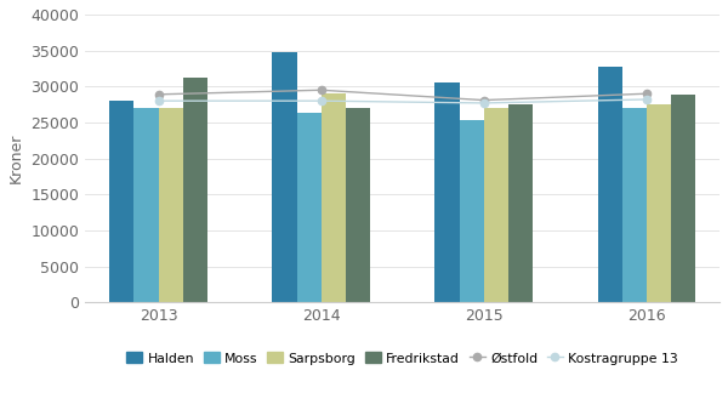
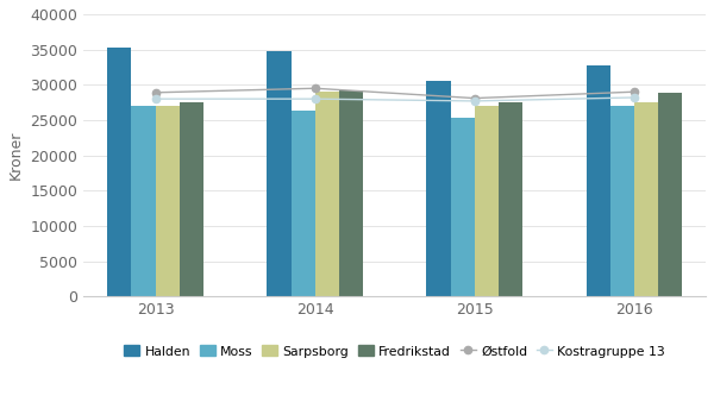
Halden/2013: 28000 -> 35300
Fredrikstad/2013: 31200 -> 27600
Fredrikstad/2014: 27000 -> 29200
